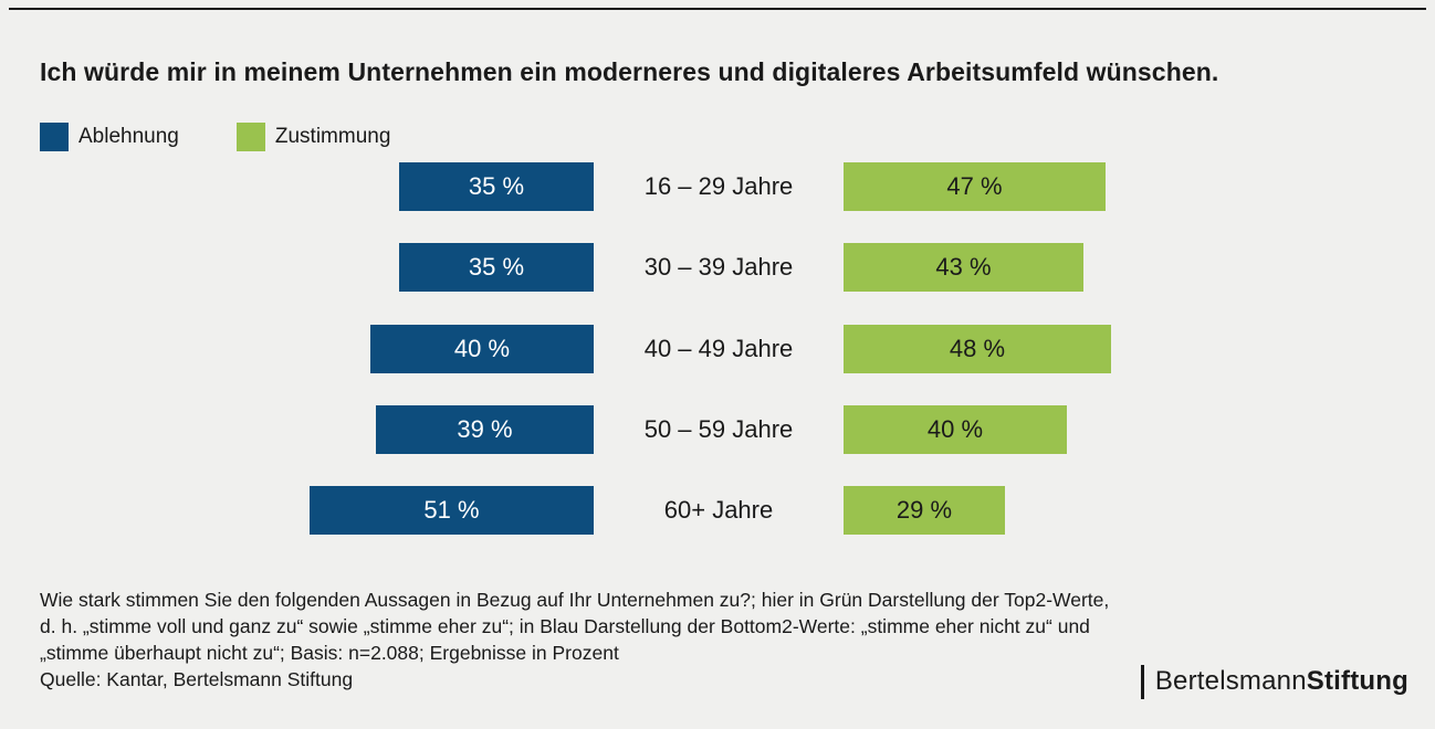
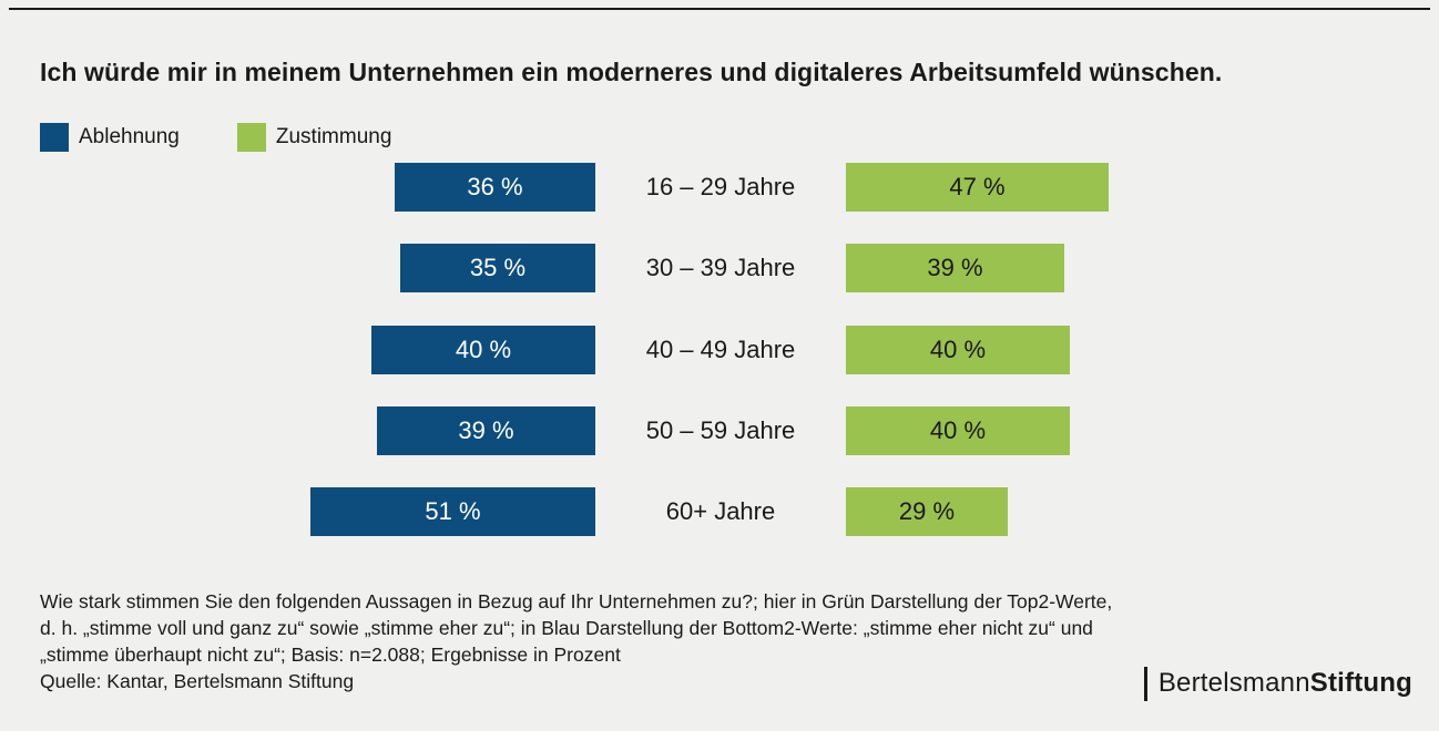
Ablehnung/16 – 29 Jahre: 35 -> 36
Zustimmung/30 – 39 Jahre: 43 -> 39
Zustimmung/40 – 49 Jahre: 48 -> 40
